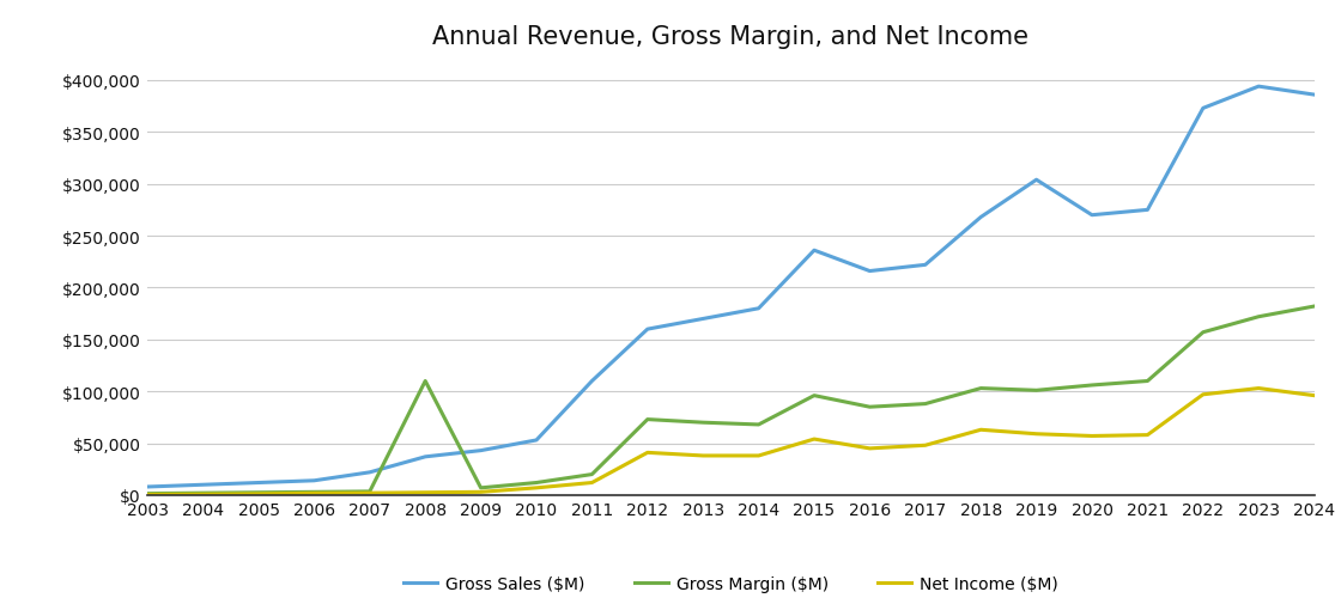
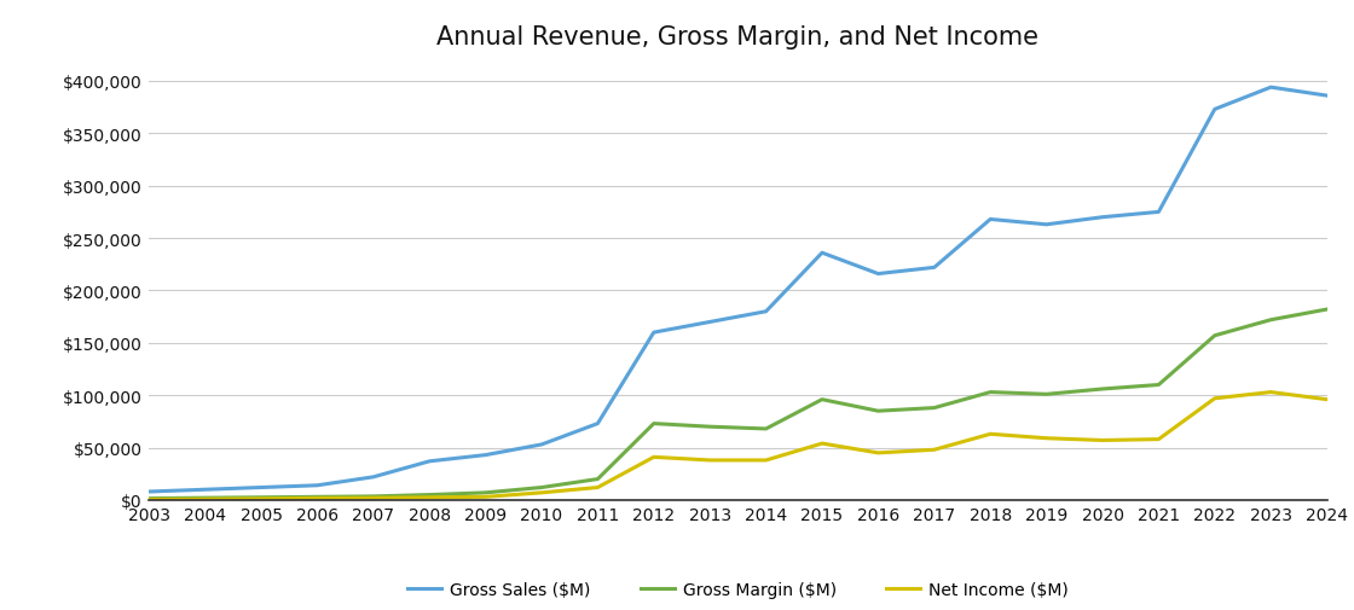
Gross Margin ($M)/2008: $110,000 -> $5,000
Gross Sales ($M)/2011: $110,000 -> $73,000
Gross Sales ($M)/2019: $304,000 -> $263,000
